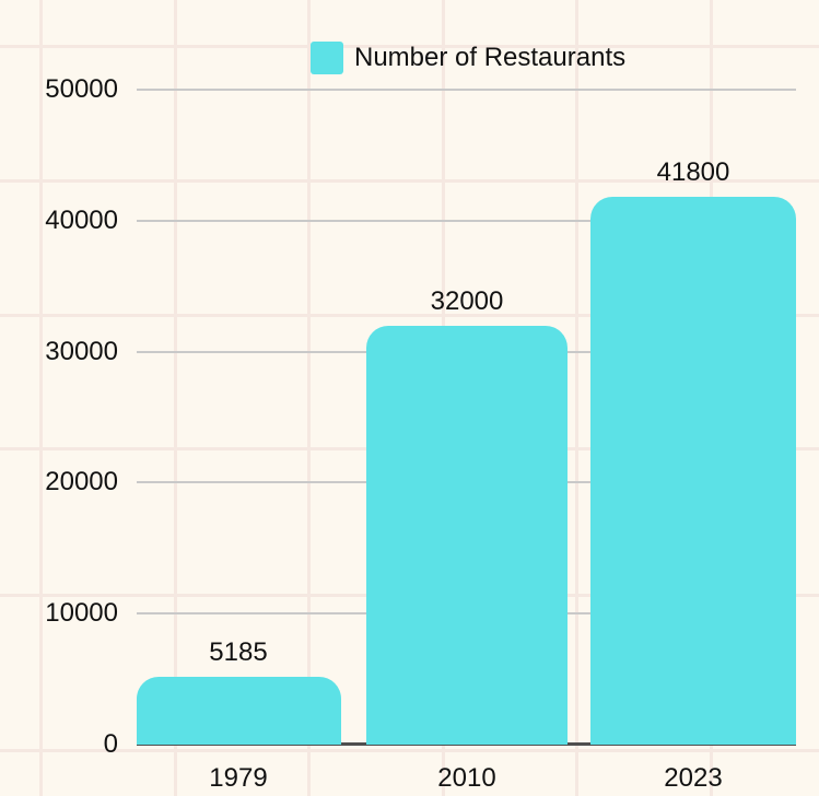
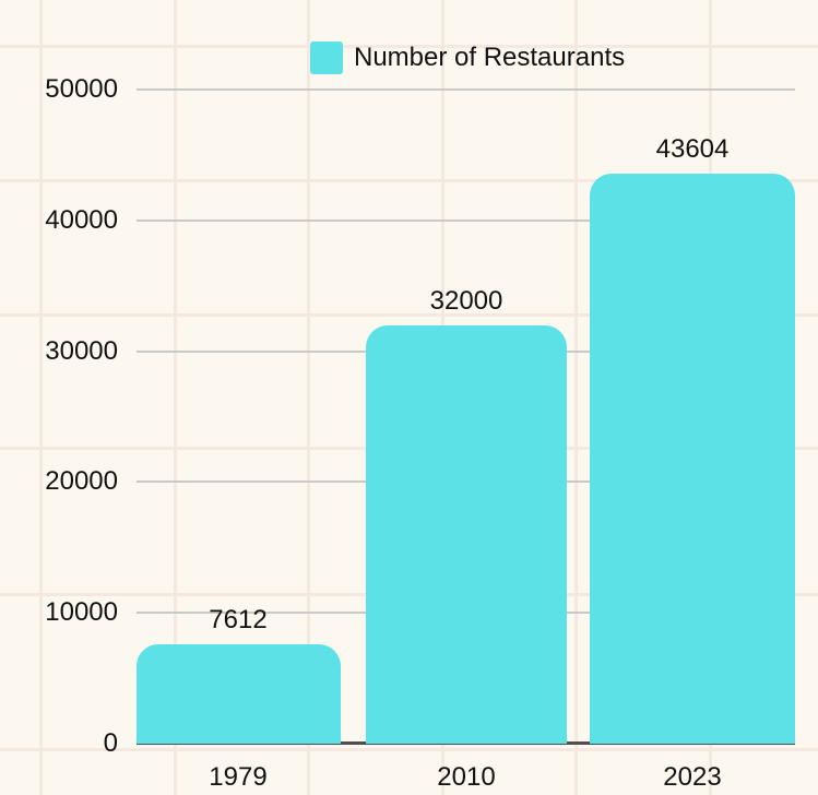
1979: 5185 -> 7612
2023: 41800 -> 43604
